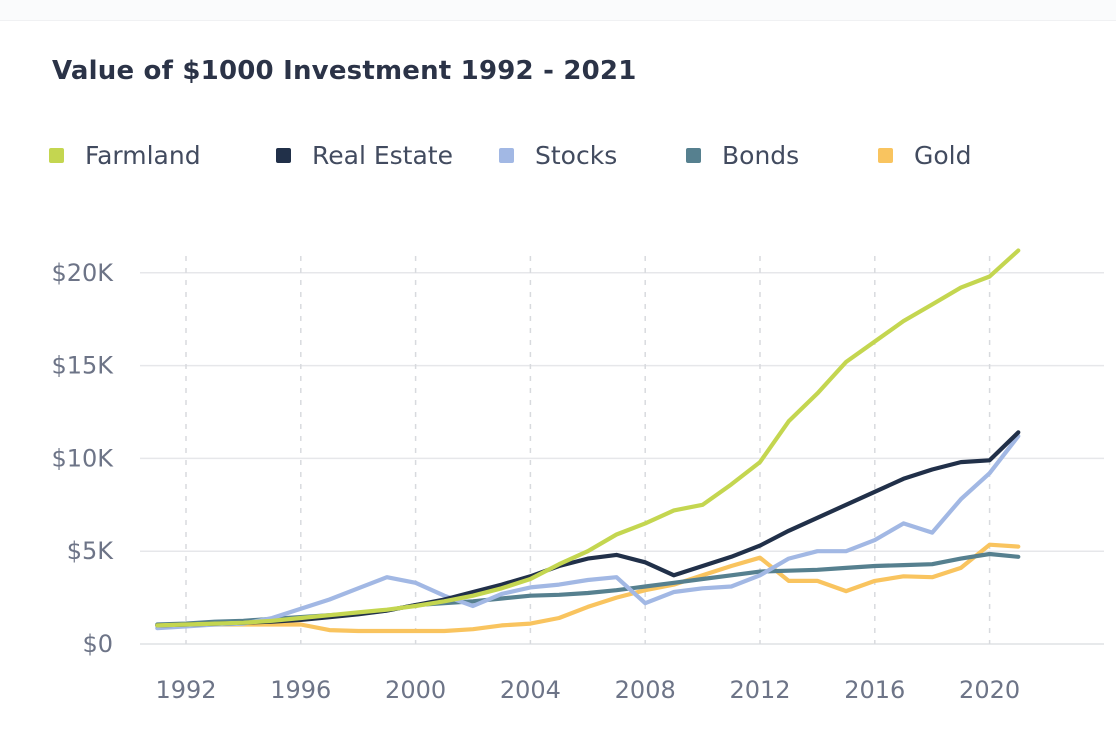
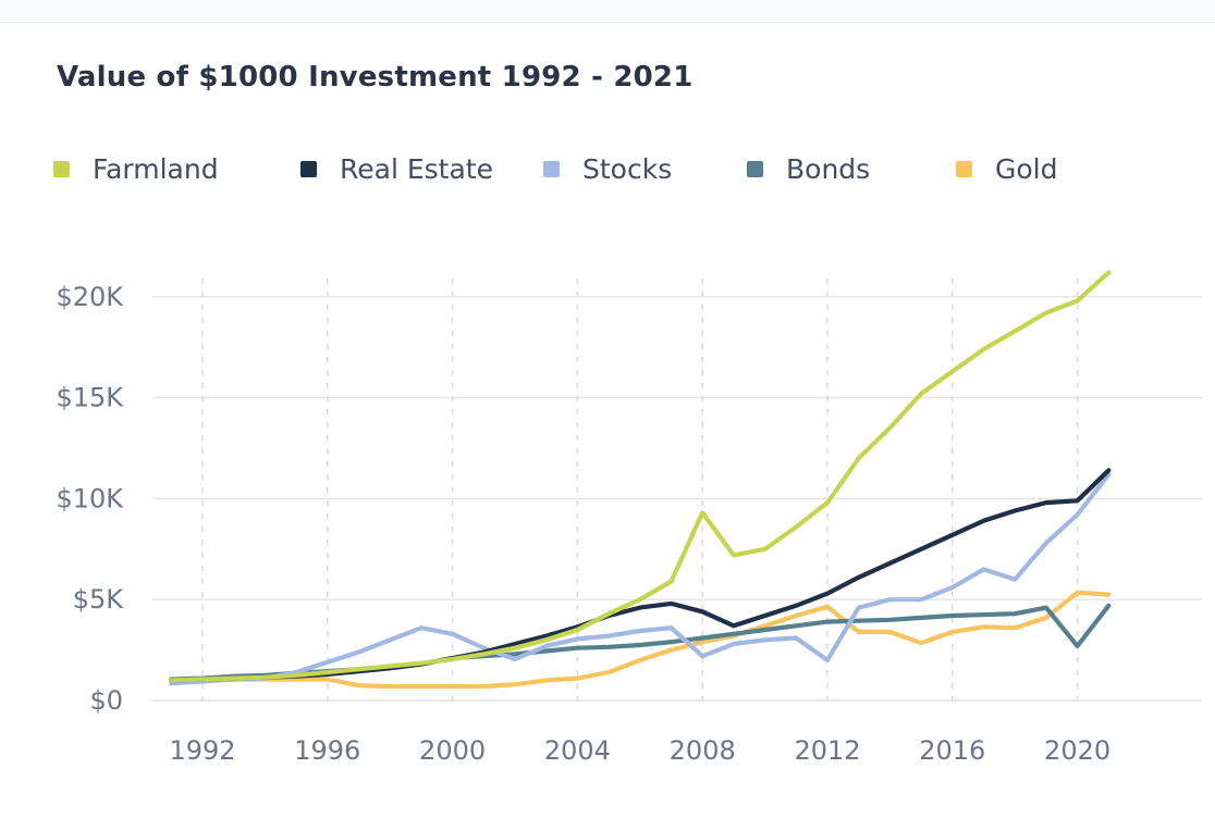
Farmland/2008: $6.5K -> $9.3K
Stocks/2012: $3.7K -> $2.0K
Bonds/2020: $4.8K -> $2.7K
